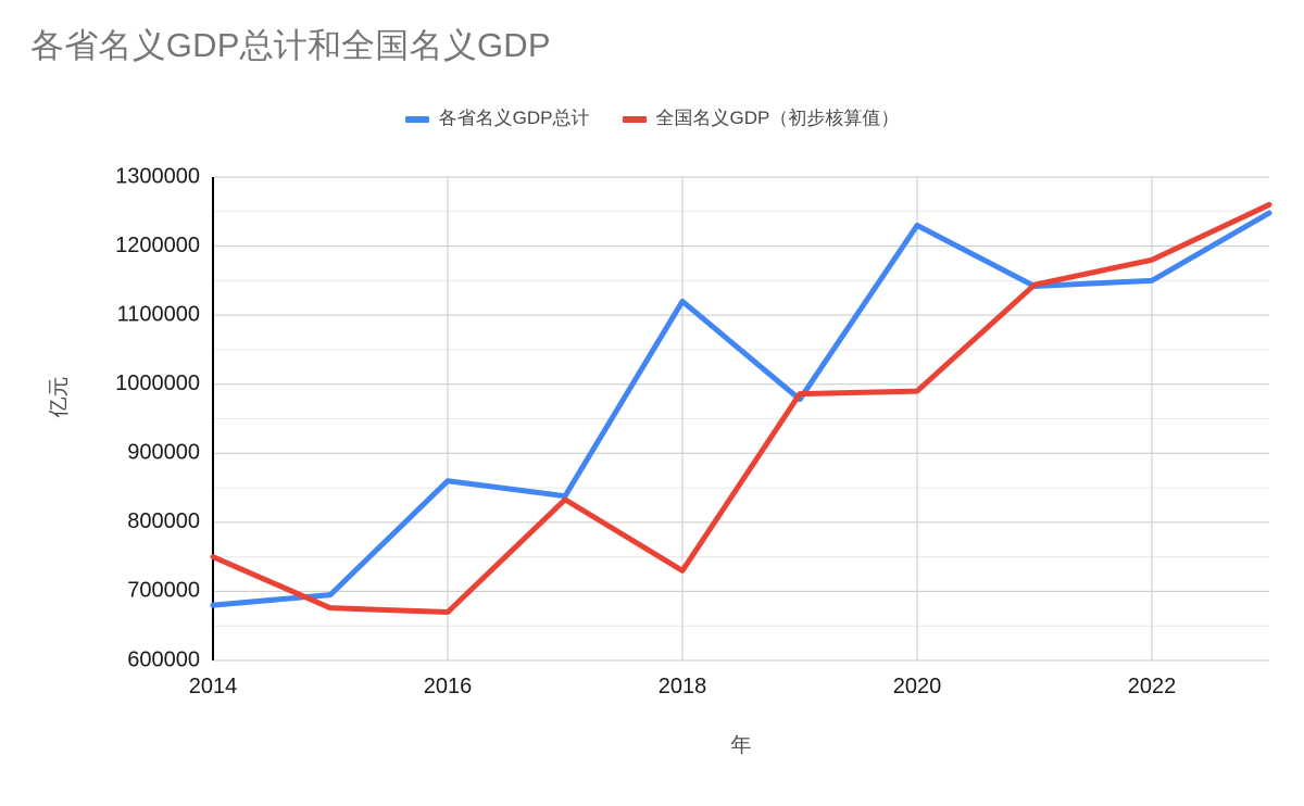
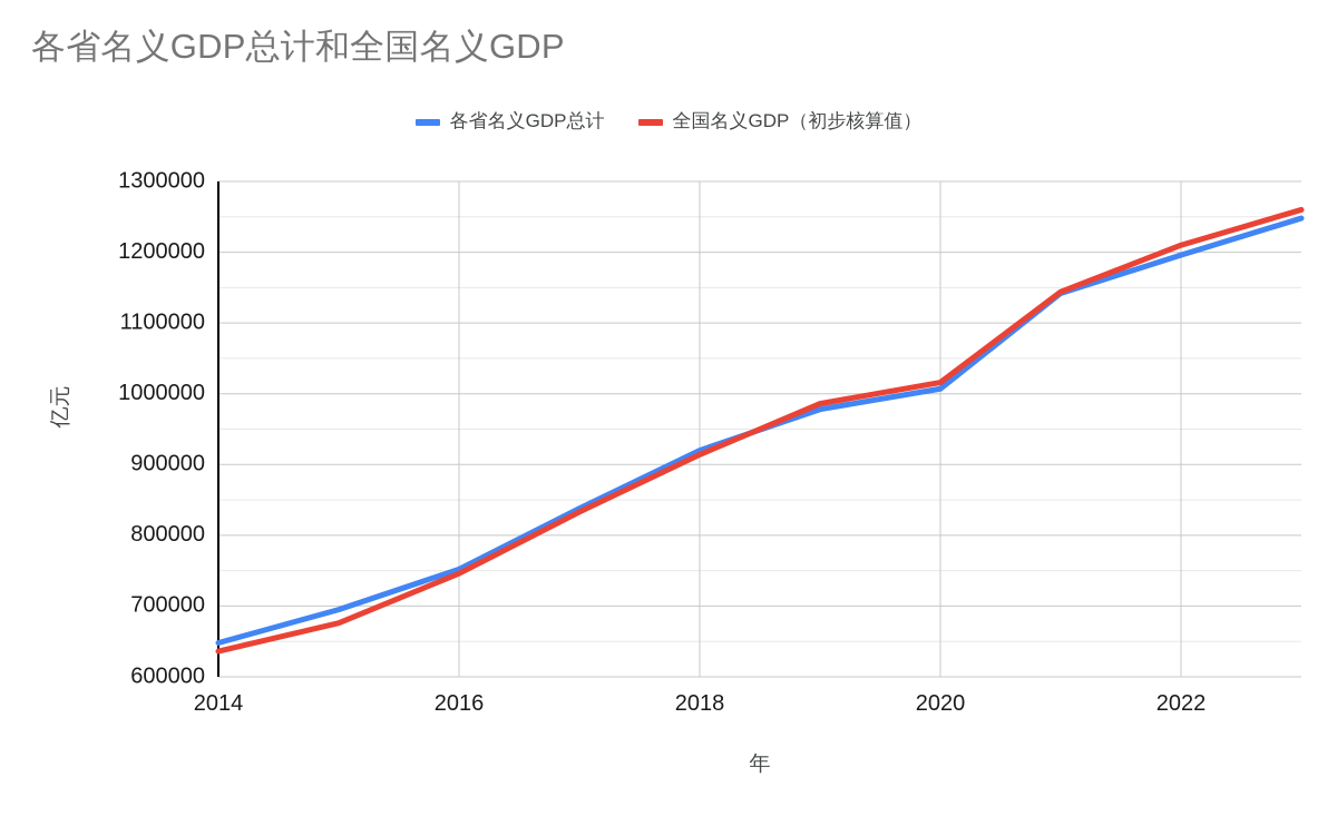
各省名义GDP总计/2014: 680000 -> 650000
全国名义GDP（初步核算值）/2014: 750000 -> 640000
各省名义GDP总计/2016: 860000 -> 750000
全国名义GDP（初步核算值）/2016: 670000 -> 750000
各省名义GDP总计/2018: 1120000 -> 920000
全国名义GDP（初步核算值）/2018: 730000 -> 910000
各省名义GDP总计/2020: 1230000 -> 1010000
全国名义GDP（初步核算值）/2020: 990000 -> 1020000
各省名义GDP总计/2022: 1150000 -> 1200000
全国名义GDP（初步核算值）/2022: 1180000 -> 1210000
